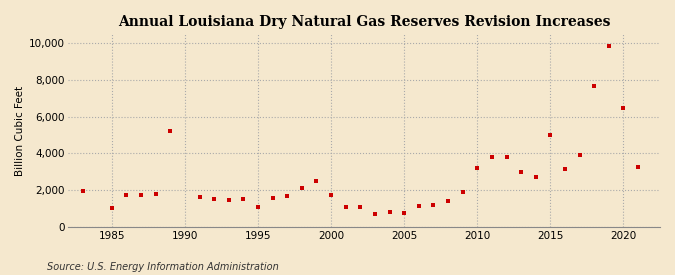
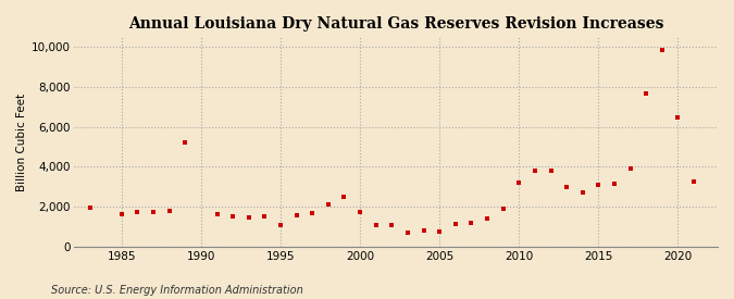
1985: 1,000 -> 1,600
2015: 5,000 -> 3,100
